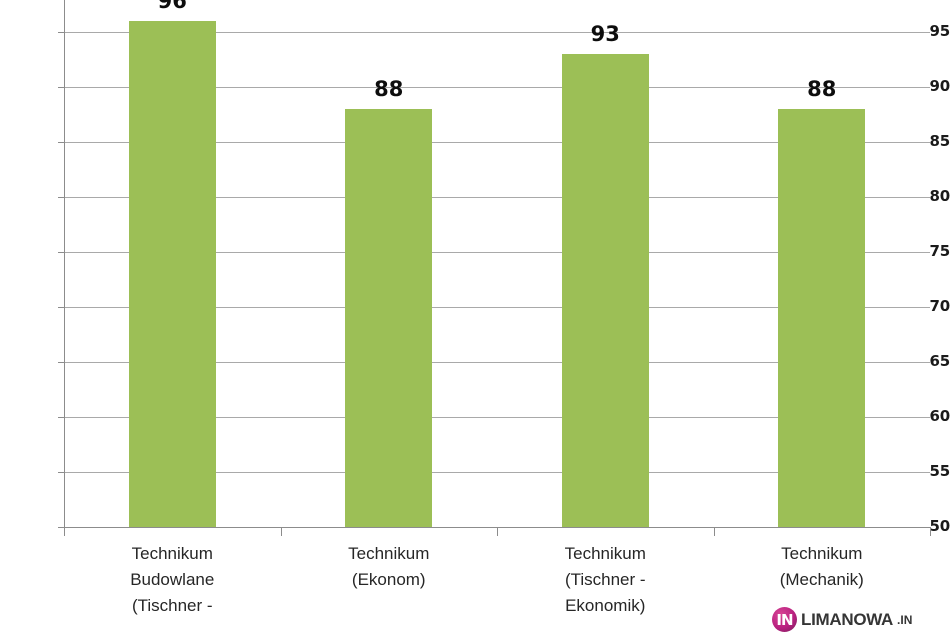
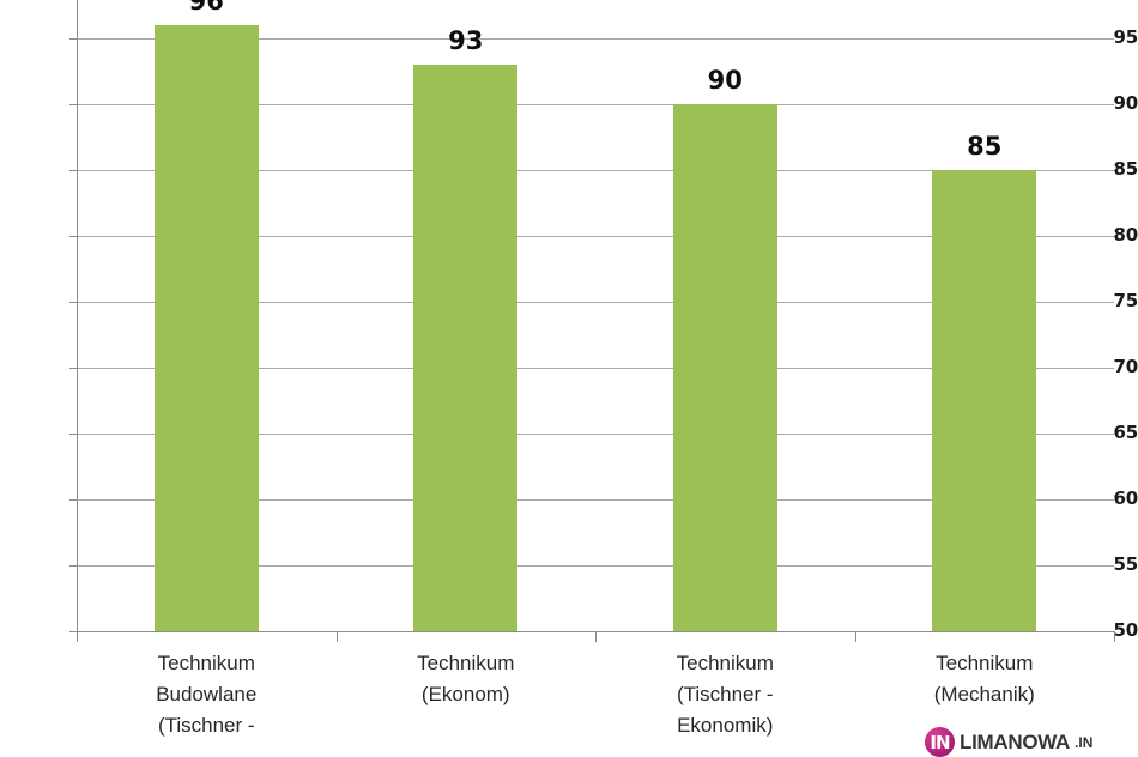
Technikum (Ekonom): 88 -> 93
Technikum (Tischner - Ekonomik): 93 -> 90
Technikum (Mechanik): 88 -> 85
